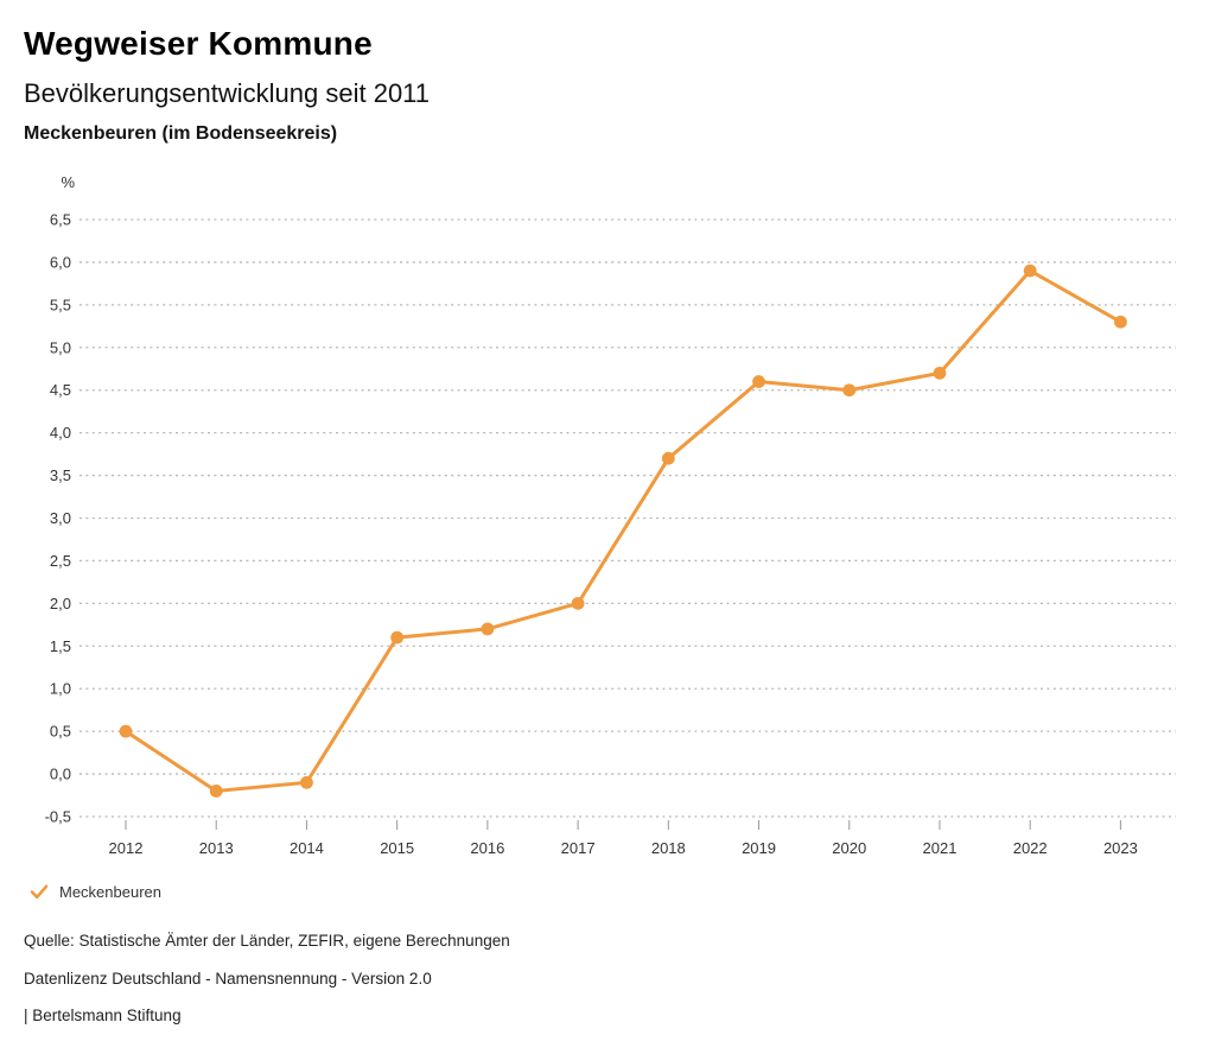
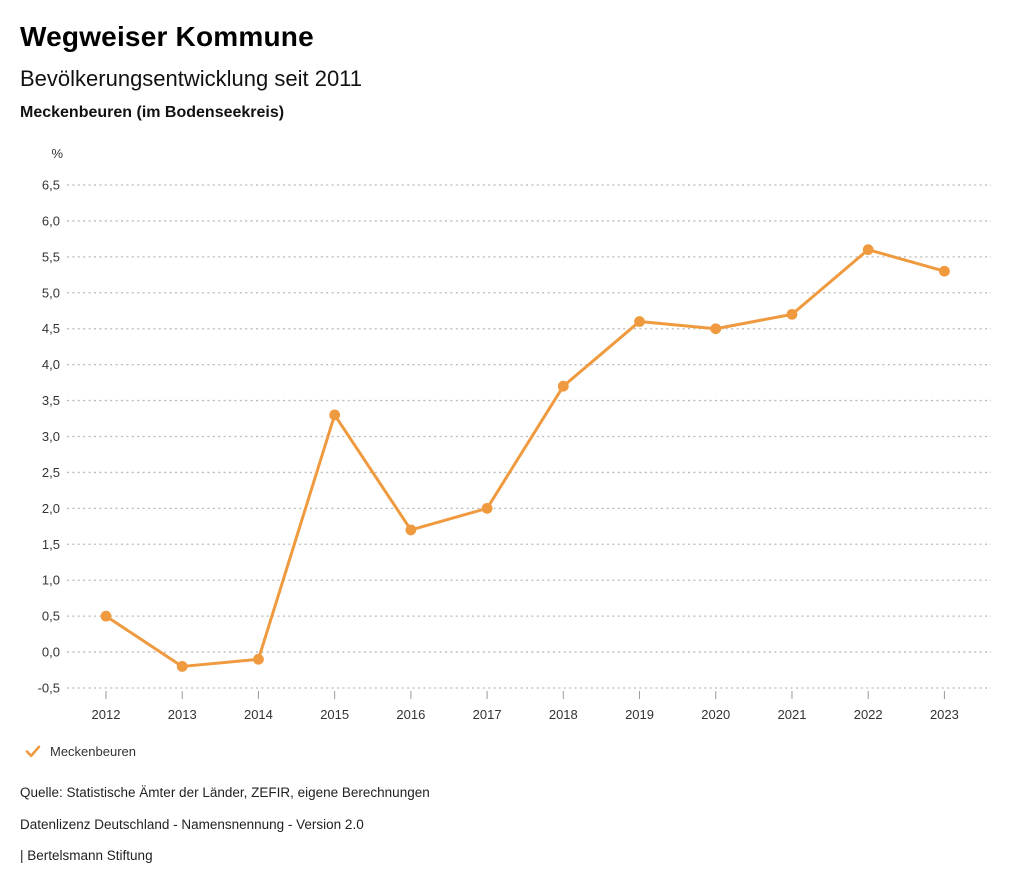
2015: 1,6 -> 3,3
2022: 5,9 -> 5,6
